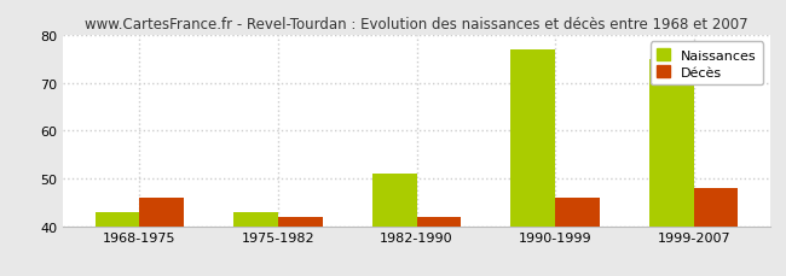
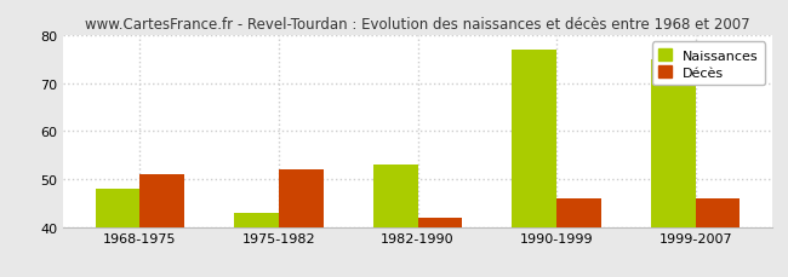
Naissances/1968-1975: 43 -> 48
Décès/1968-1975: 46 -> 51
Décès/1975-1982: 42 -> 52
Naissances/1982-1990: 51 -> 53
Décès/1999-2007: 48 -> 46
